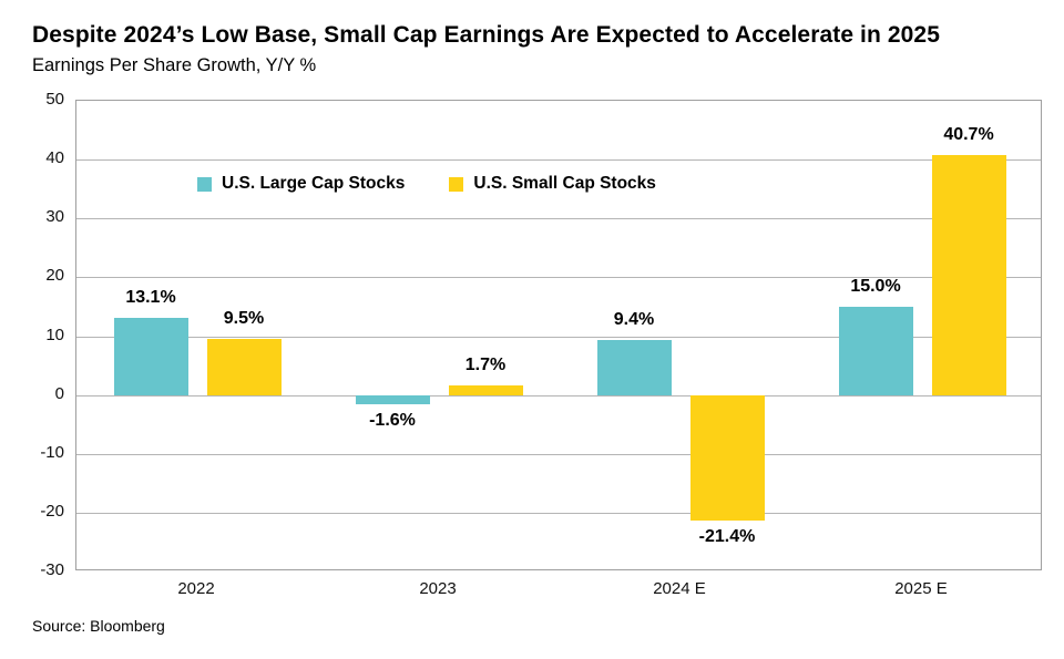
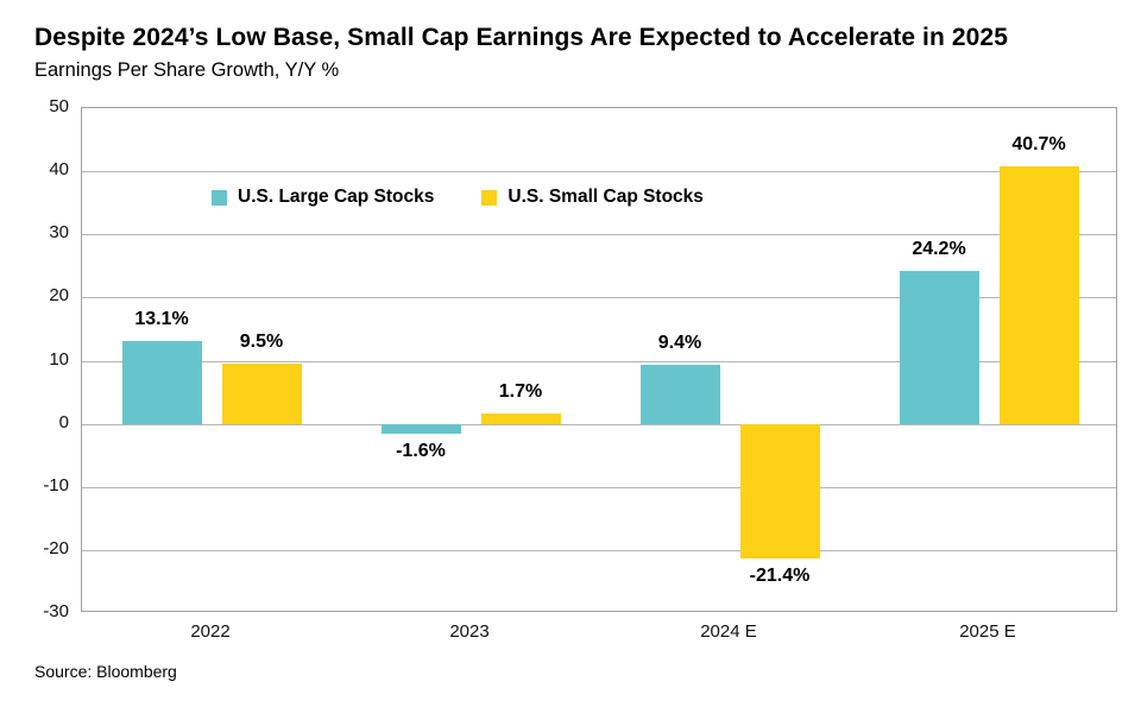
U.S. Large Cap Stocks/2025 E: 15.0% -> 24.2%
